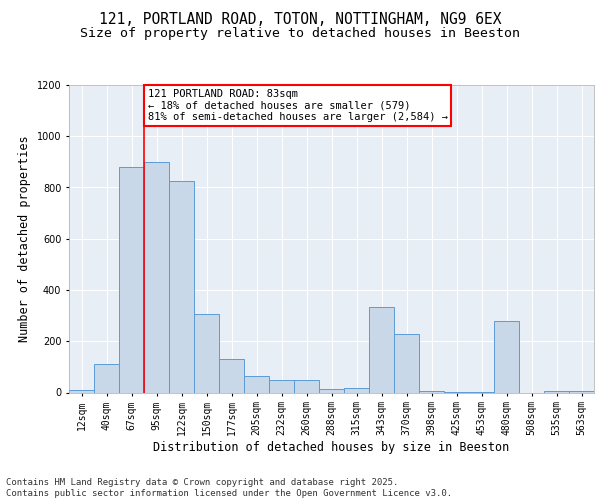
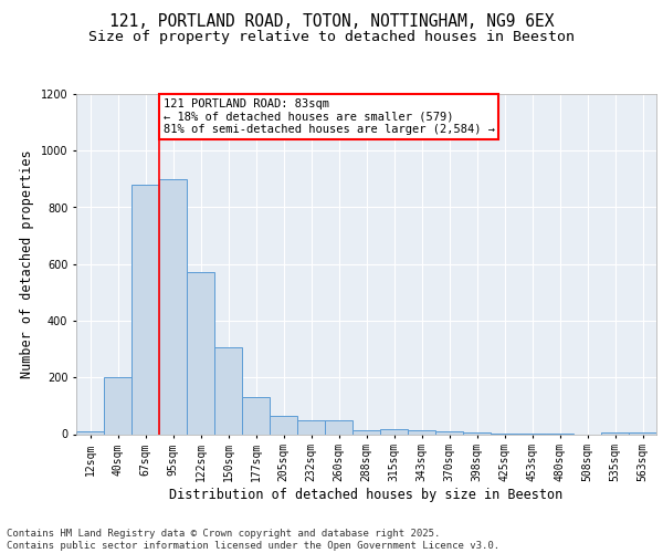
40sqm: 110 -> 200
122sqm: 825 -> 570
343sqm: 335 -> 15
370sqm: 230 -> 10
480sqm: 280 -> 1
